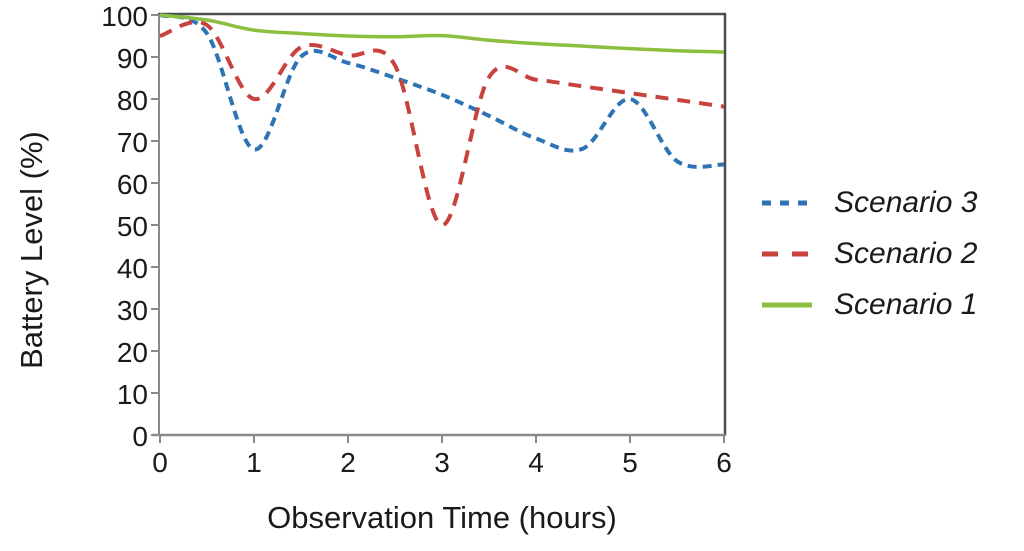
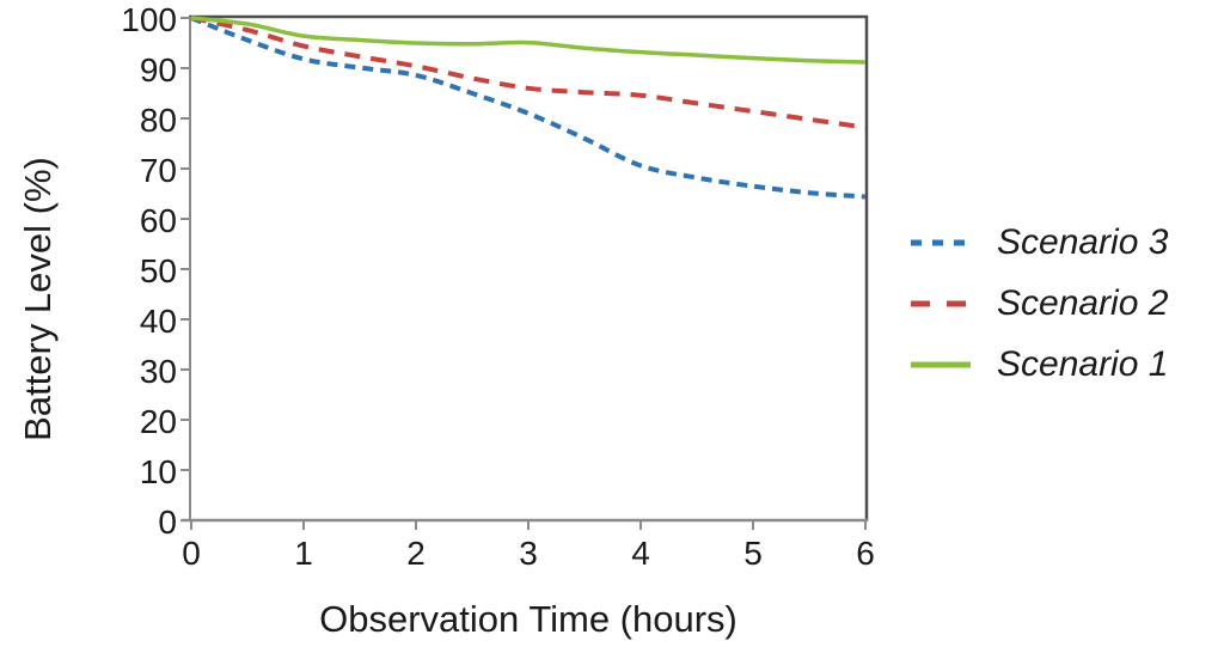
Scenario 2/0: 95 -> 100
Scenario 3/1: 68 -> 92
Scenario 2/1: 80 -> 94
Scenario 2/3: 50 -> 86
Scenario 3/5: 80 -> 66
